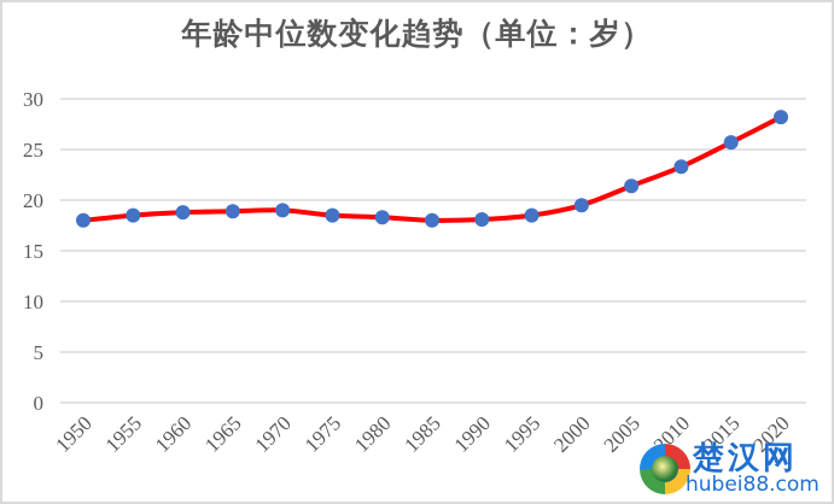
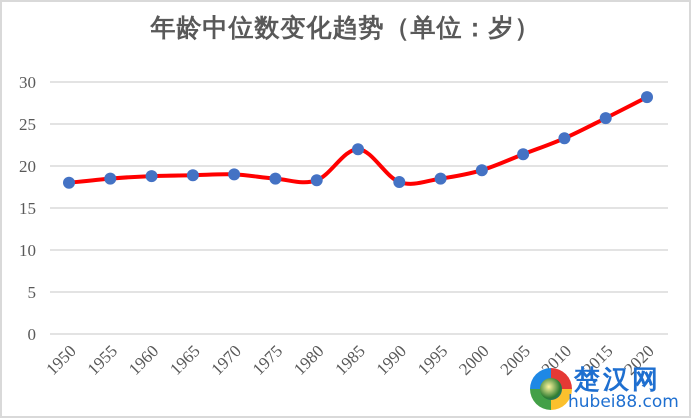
1985: 18 -> 22
